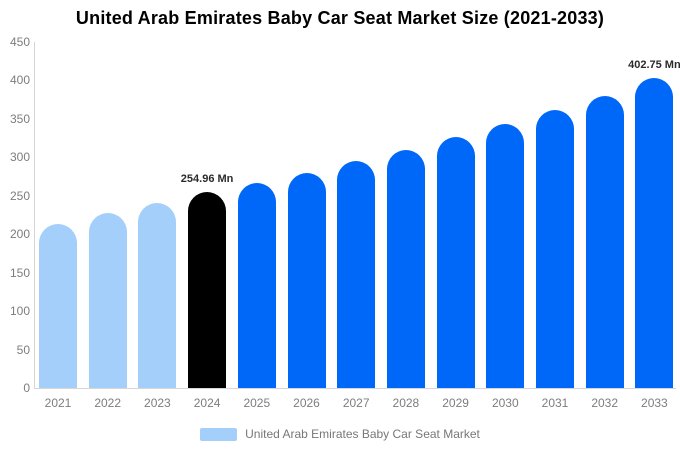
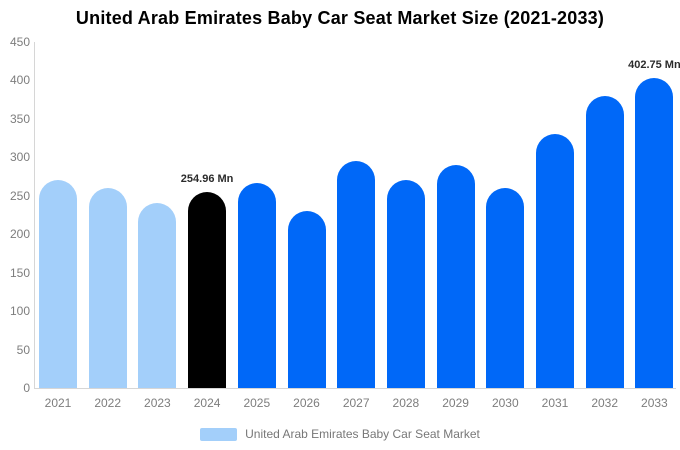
2021: 210 -> 270
2022: 230 -> 260
2026: 280 -> 230
2028: 310 -> 270
2029: 330 -> 290
2030: 340 -> 260
2031: 360 -> 330
